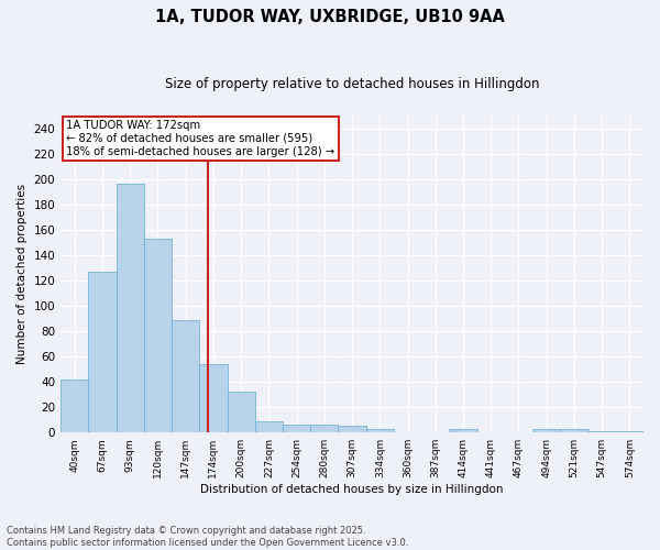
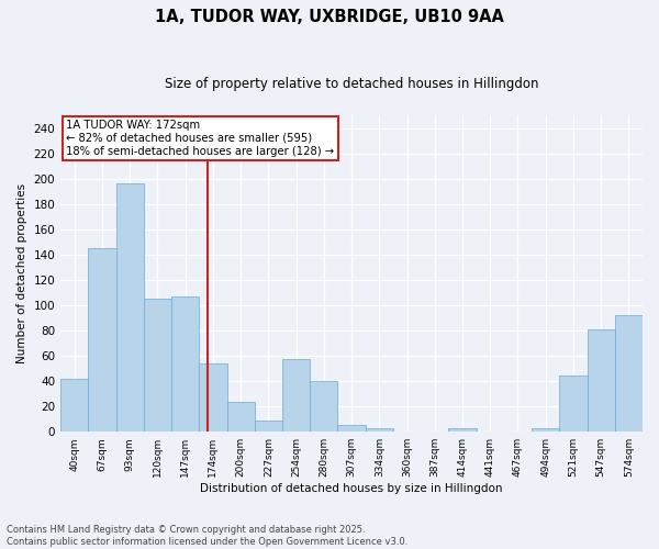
67sqm: 127 -> 145
120sqm: 153 -> 105
147sqm: 89 -> 107
200sqm: 32 -> 24
254sqm: 6 -> 57
280sqm: 6 -> 40
521sqm: 3 -> 44
547sqm: 1 -> 81
574sqm: 1 -> 92
